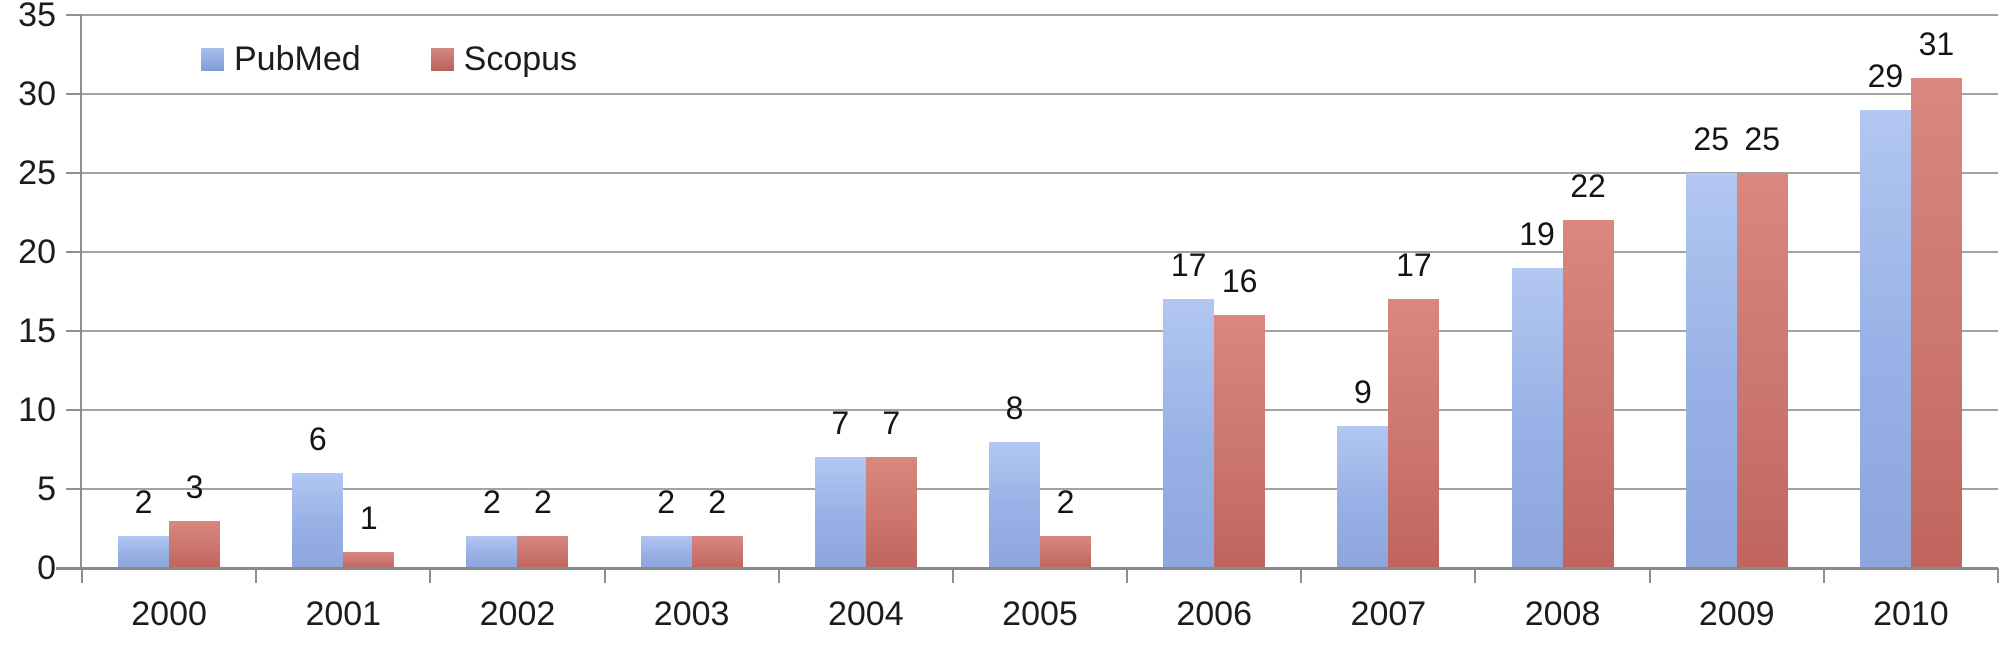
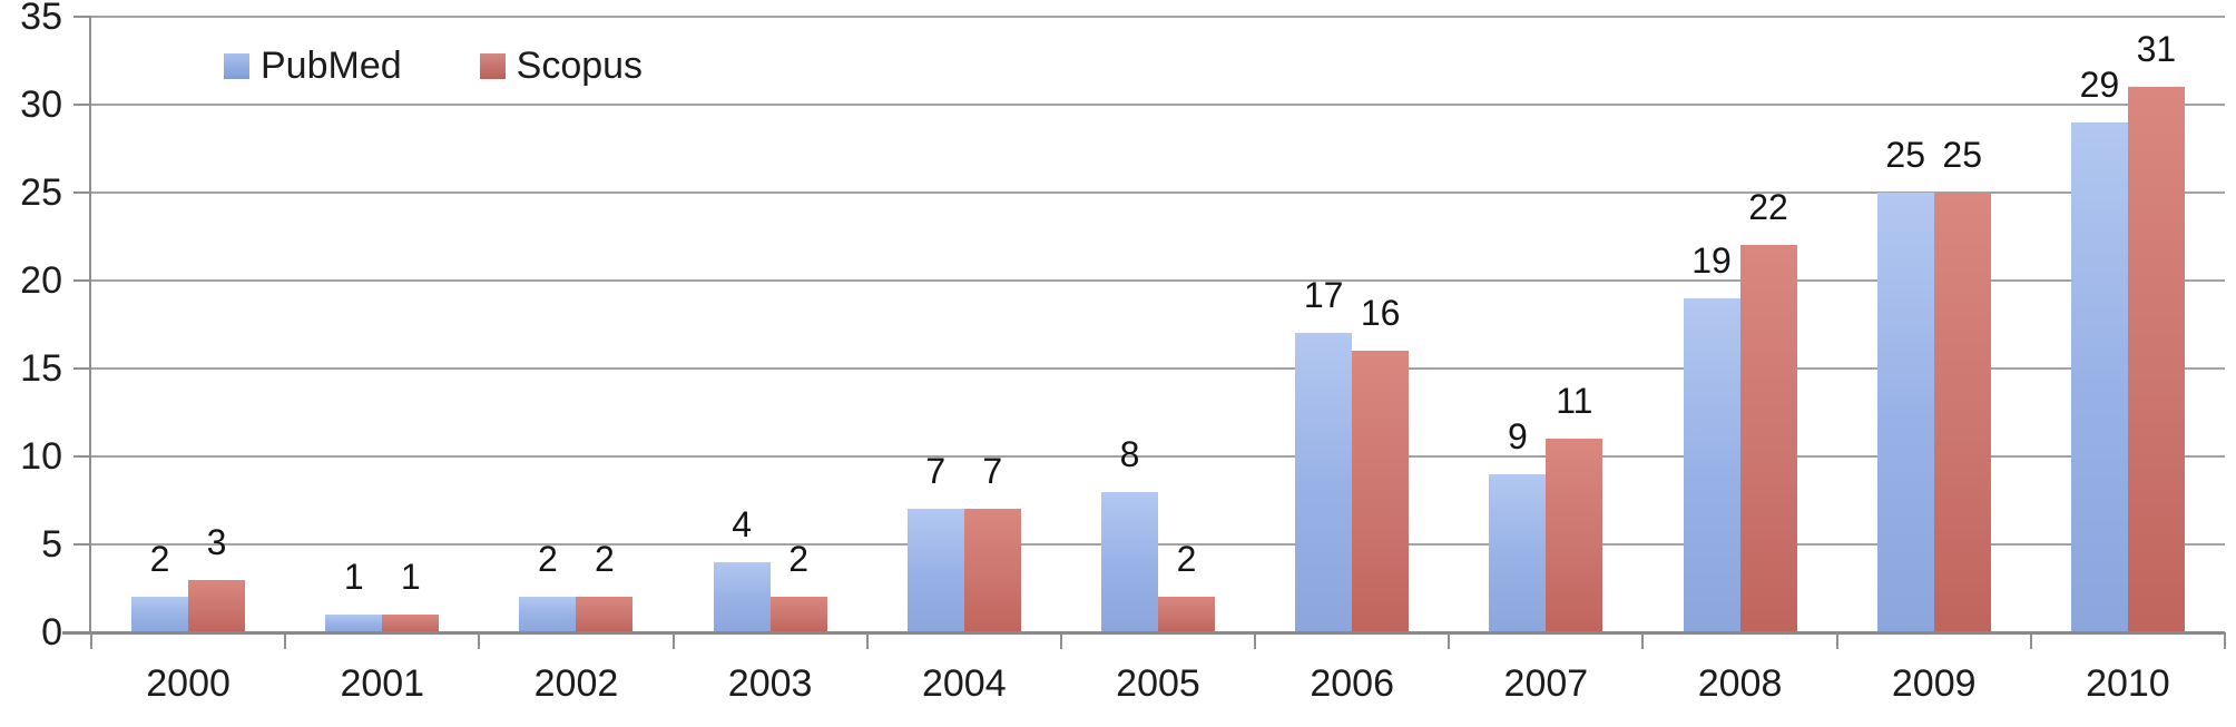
PubMed/2001: 6 -> 1
PubMed/2003: 2 -> 4
Scopus/2007: 17 -> 11
